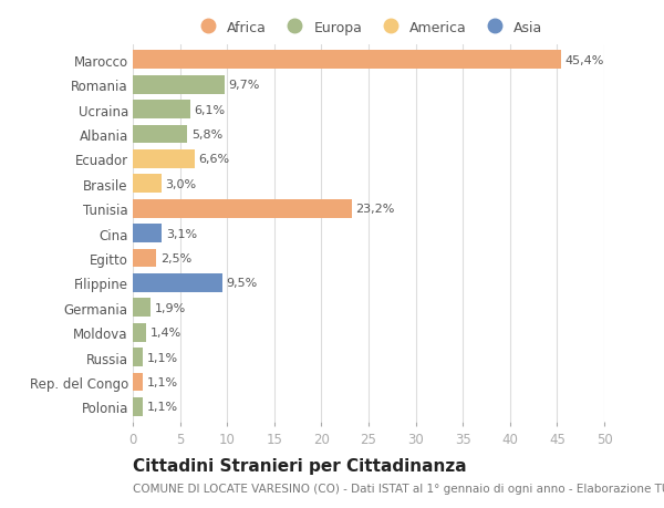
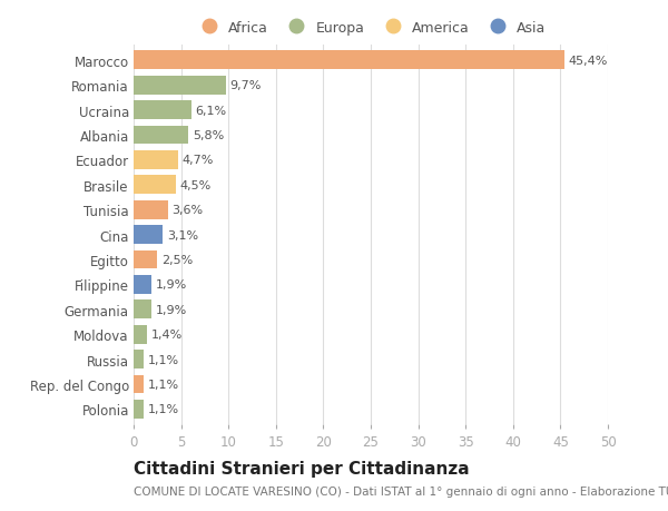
Ecuador: 6,6% -> 4,7%
Brasile: 3,0% -> 4,5%
Tunisia: 23,2% -> 3,6%
Filippine: 9,5% -> 1,9%
